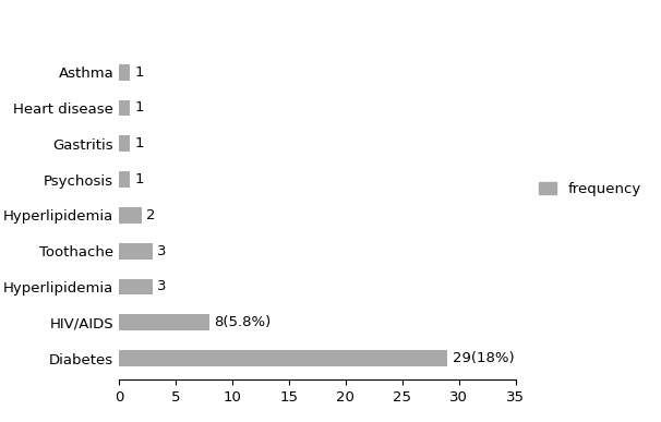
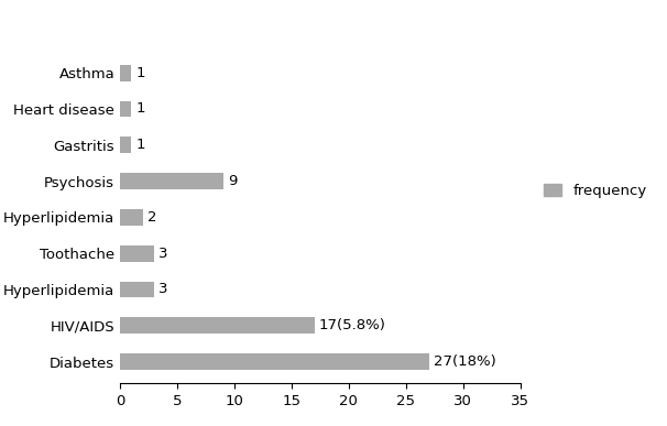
Psychosis: 1 -> 9
HIV/AIDS: 8 -> 17
Diabetes: 29 -> 27
